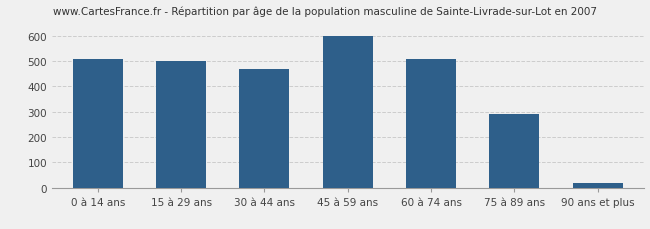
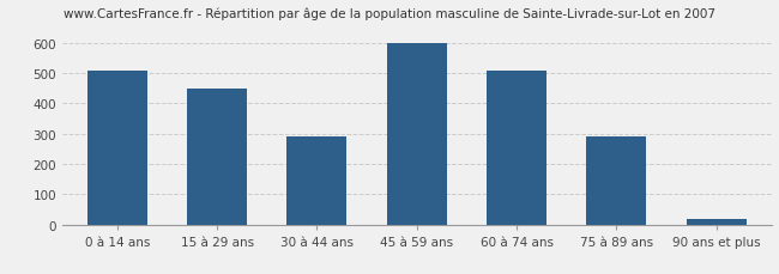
15 à 29 ans: 500 -> 450
30 à 44 ans: 470 -> 290
